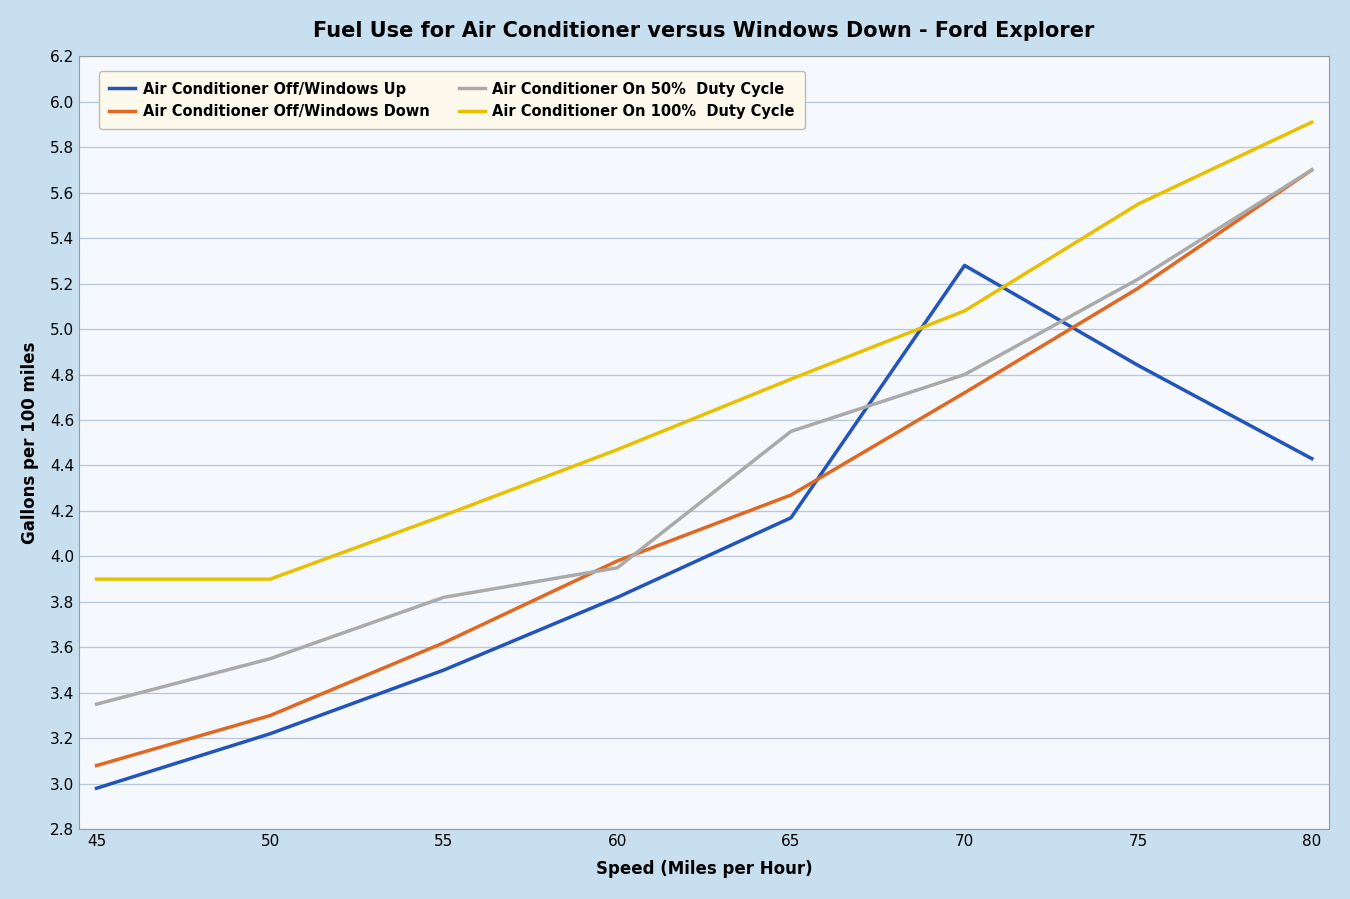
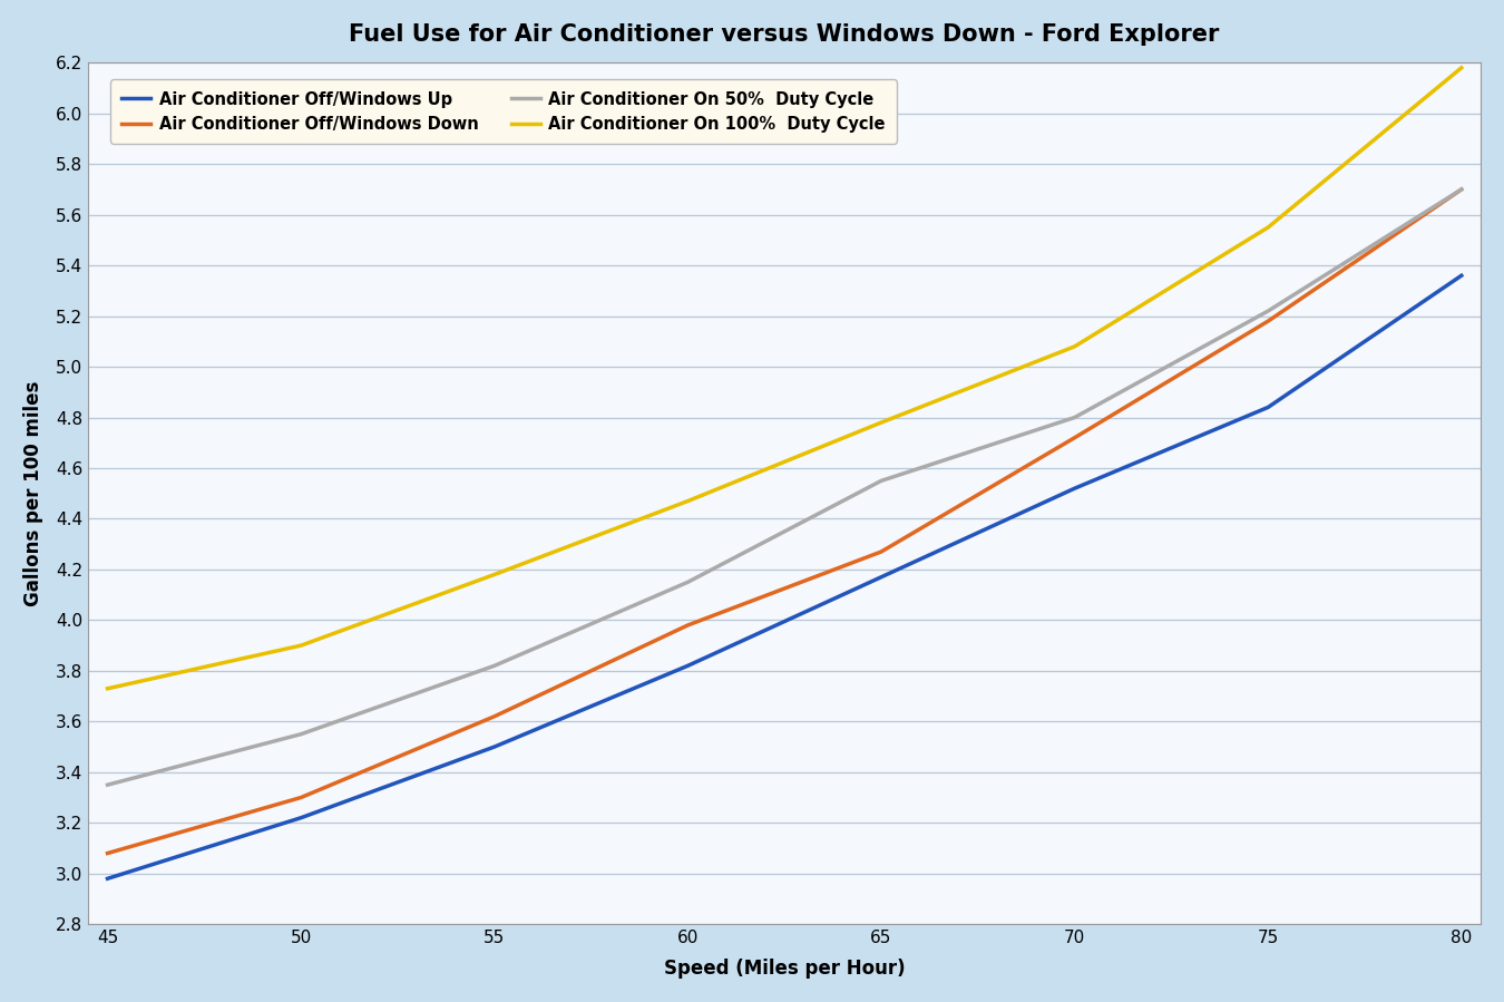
Air Conditioner On 100% Duty Cycle/45: 3.90 -> 3.73
Air Conditioner On 50% Duty Cycle/60: 3.95 -> 4.15
Air Conditioner Off/Windows Up/70: 5.28 -> 4.52
Air Conditioner Off/Windows Up/80: 4.43 -> 5.36
Air Conditioner On 100% Duty Cycle/80: 5.91 -> 6.18
